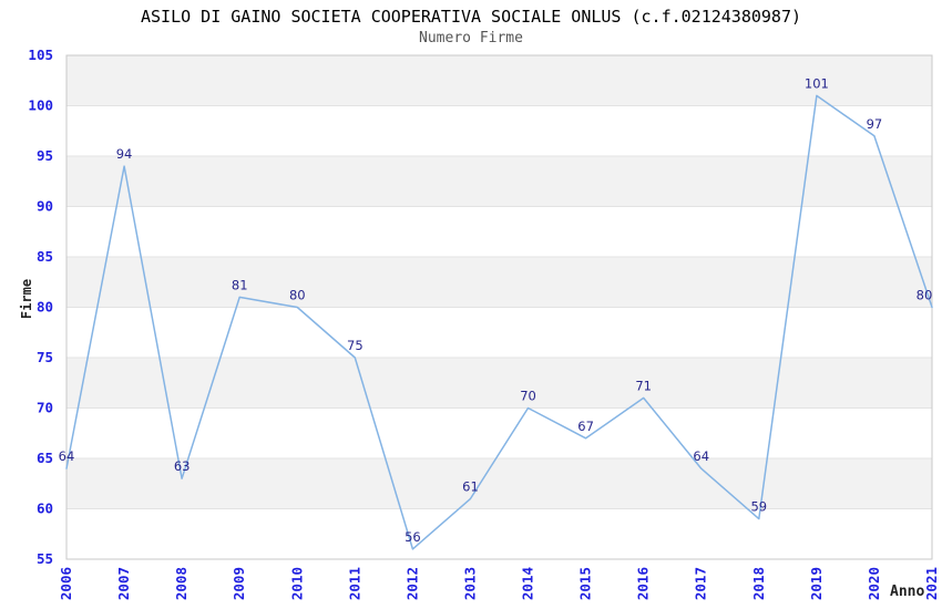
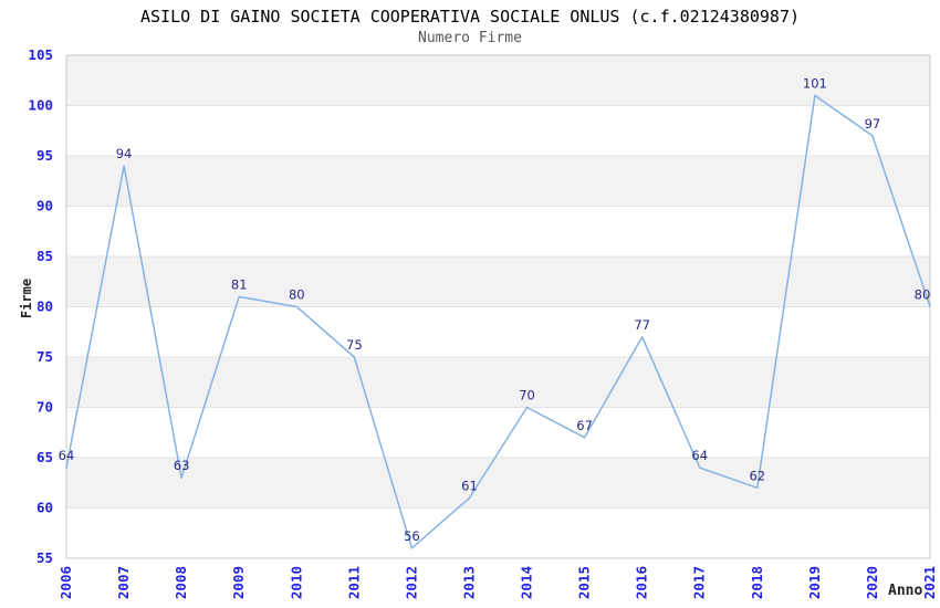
2016: 71 -> 77
2018: 59 -> 62
